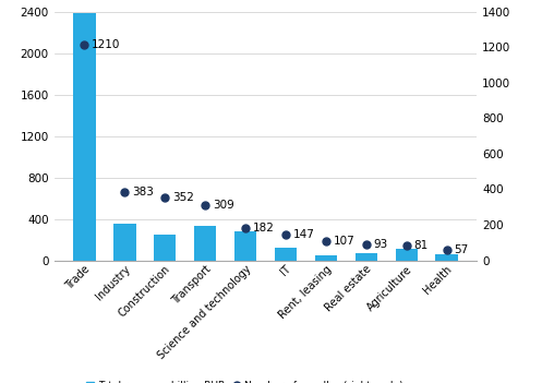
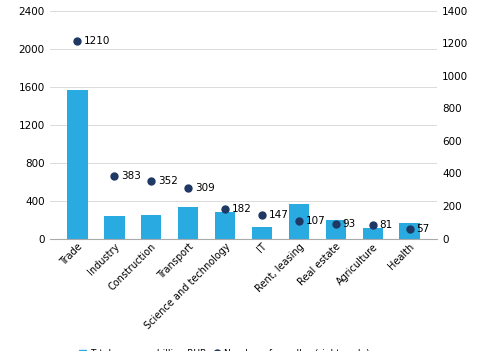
Trade: 2380 -> 1560
Industry: 350 -> 240
Rent, leasing: 40 -> 360
Real estate: 80 -> 200
Health: 60 -> 160
